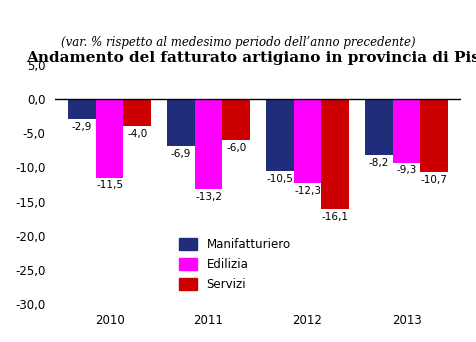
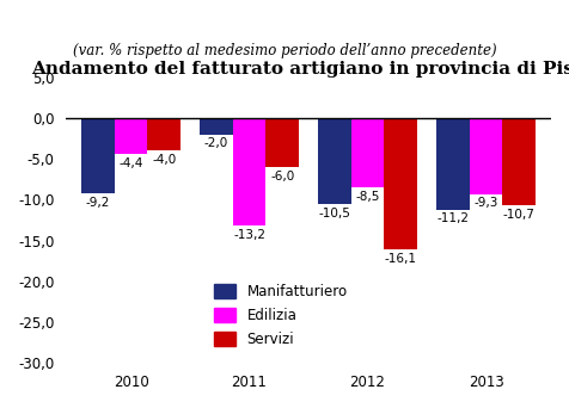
Manifatturiero/2010: -2,9 -> -9,2
Edilizia/2010: -11,5 -> -4,4
Manifatturiero/2011: -6,9 -> -2,0
Edilizia/2012: -12,3 -> -8,5
Manifatturiero/2013: -8,2 -> -11,2
